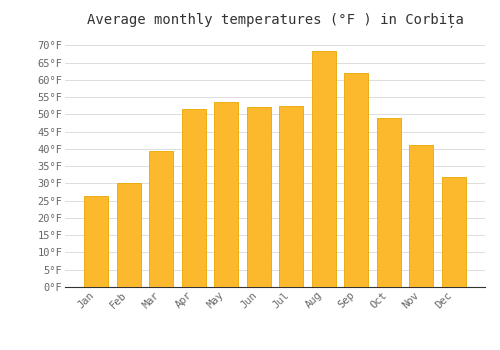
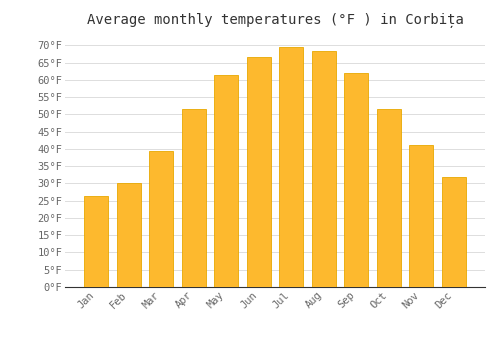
May: 53.5°F -> 61.5°F
Jun: 52.0°F -> 66.5°F
Jul: 52.5°F -> 69.5°F
Oct: 49.0°F -> 51.5°F
